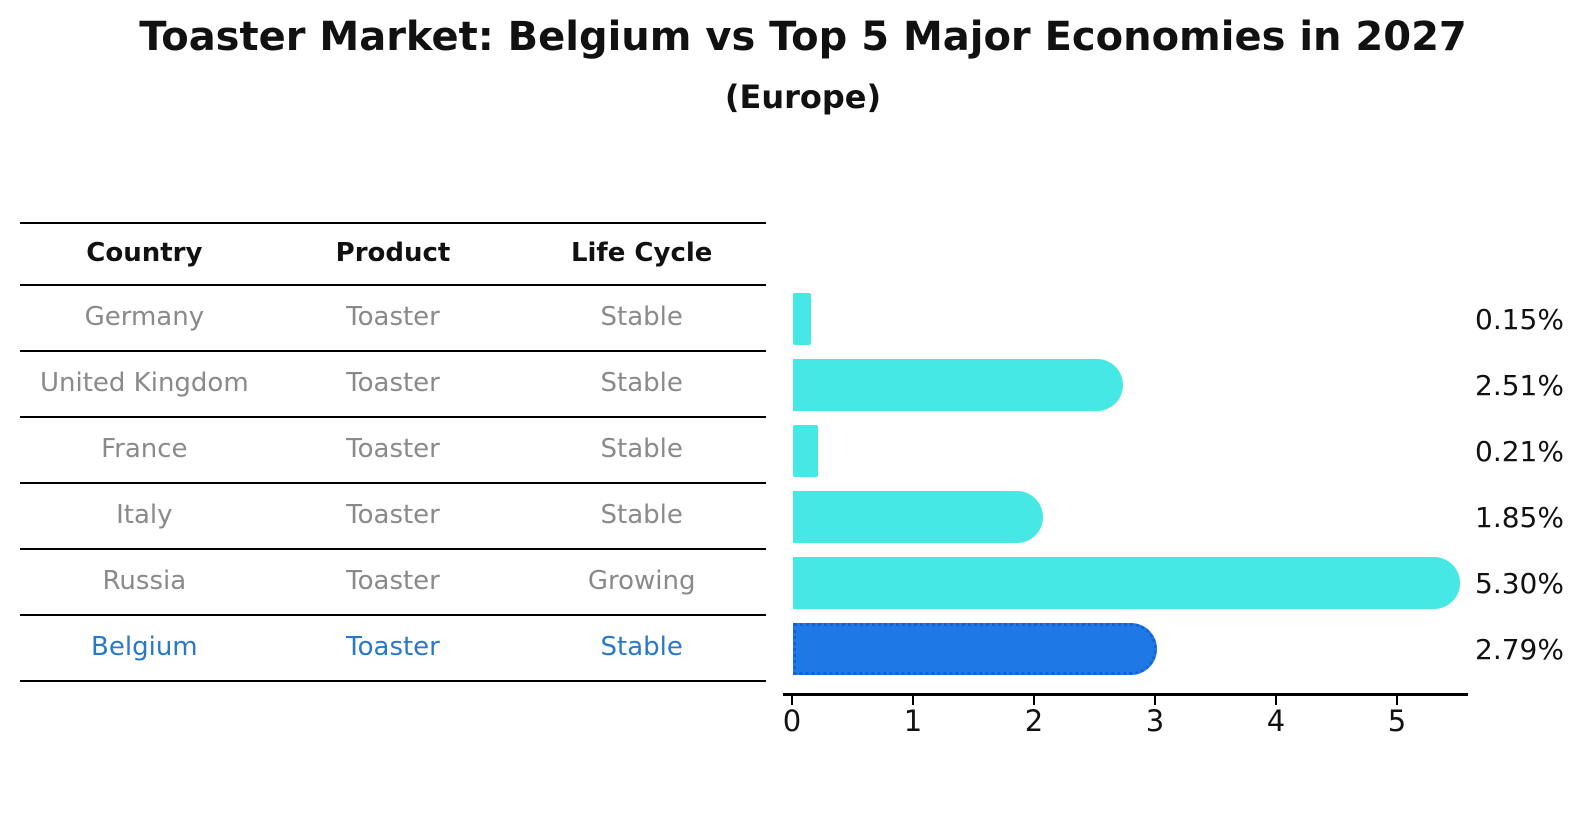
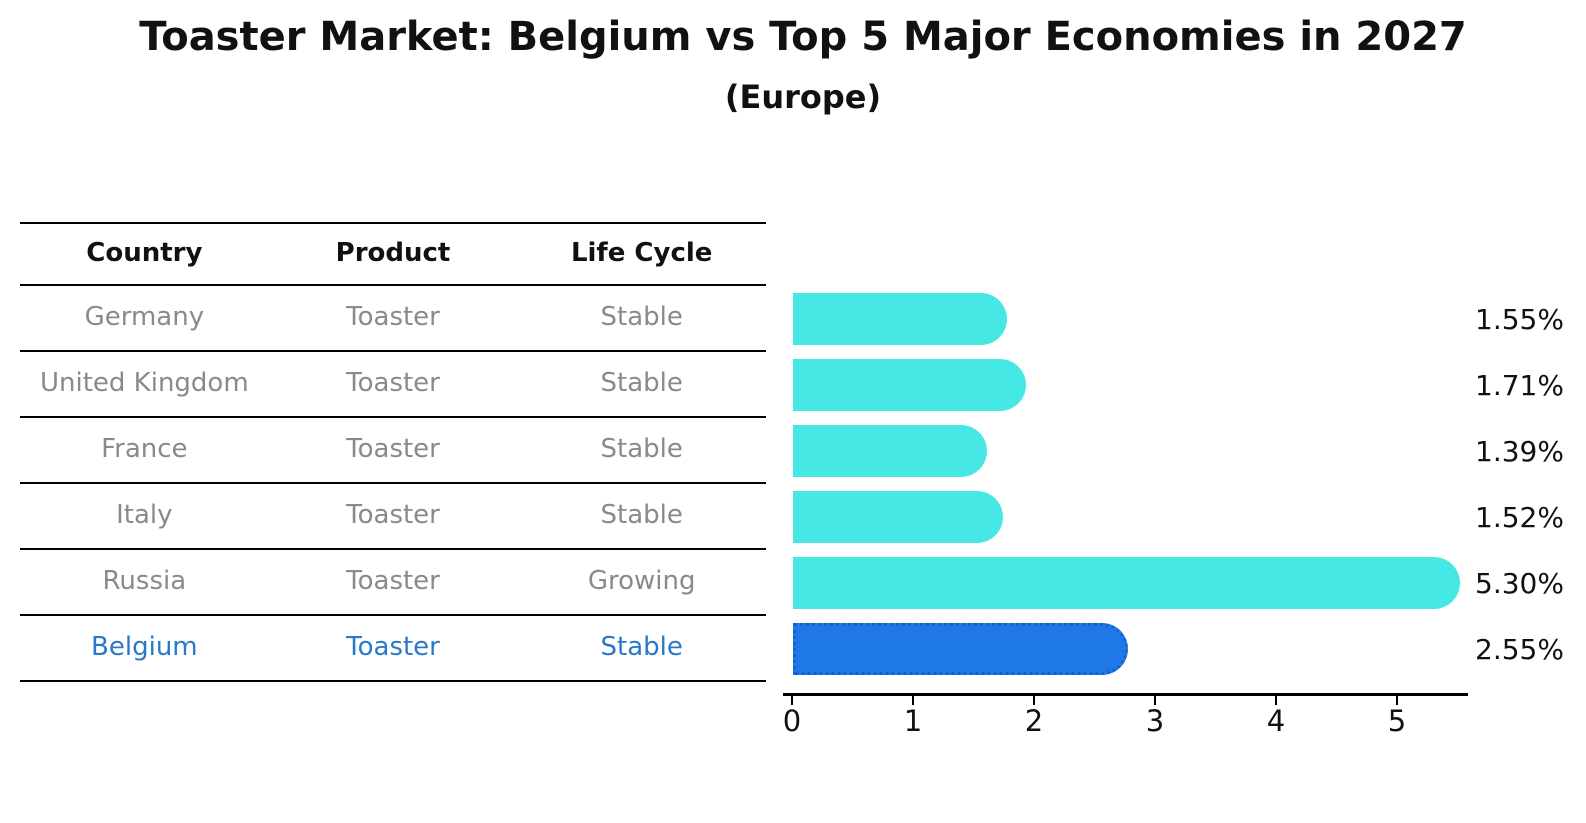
Germany: 0.15% -> 1.55%
United Kingdom: 2.51% -> 1.71%
France: 0.21% -> 1.39%
Italy: 1.85% -> 1.52%
Belgium: 2.79% -> 2.55%
